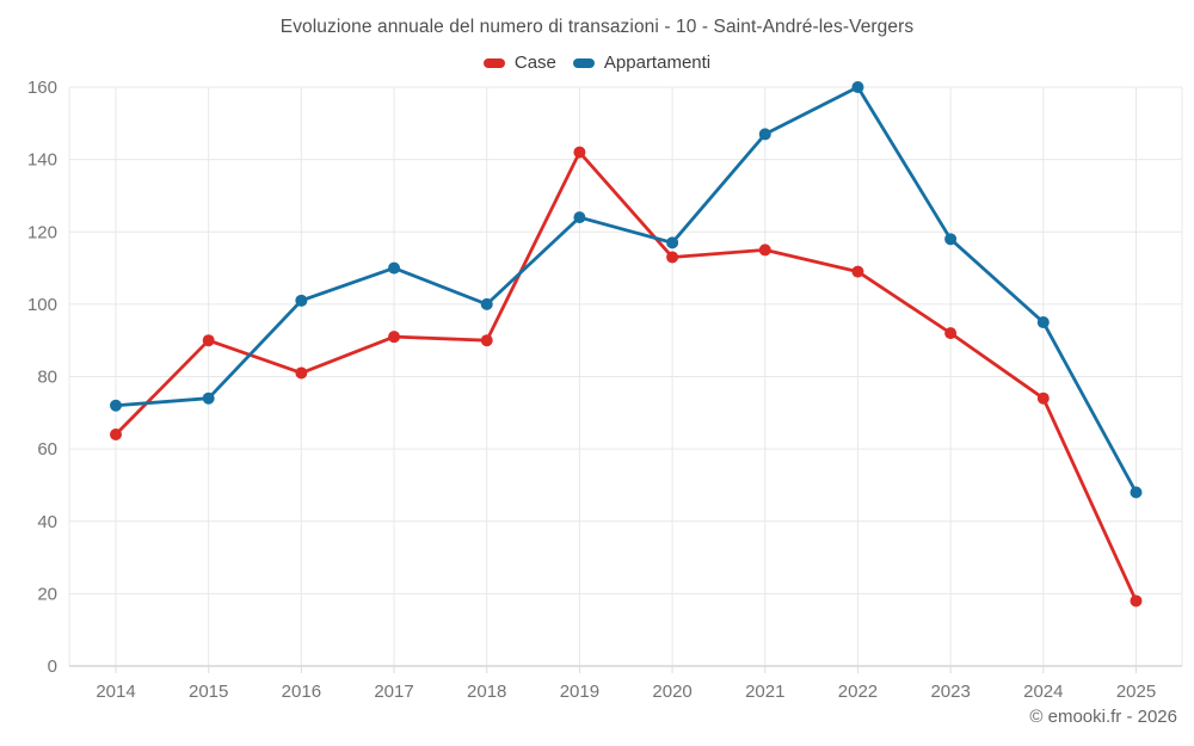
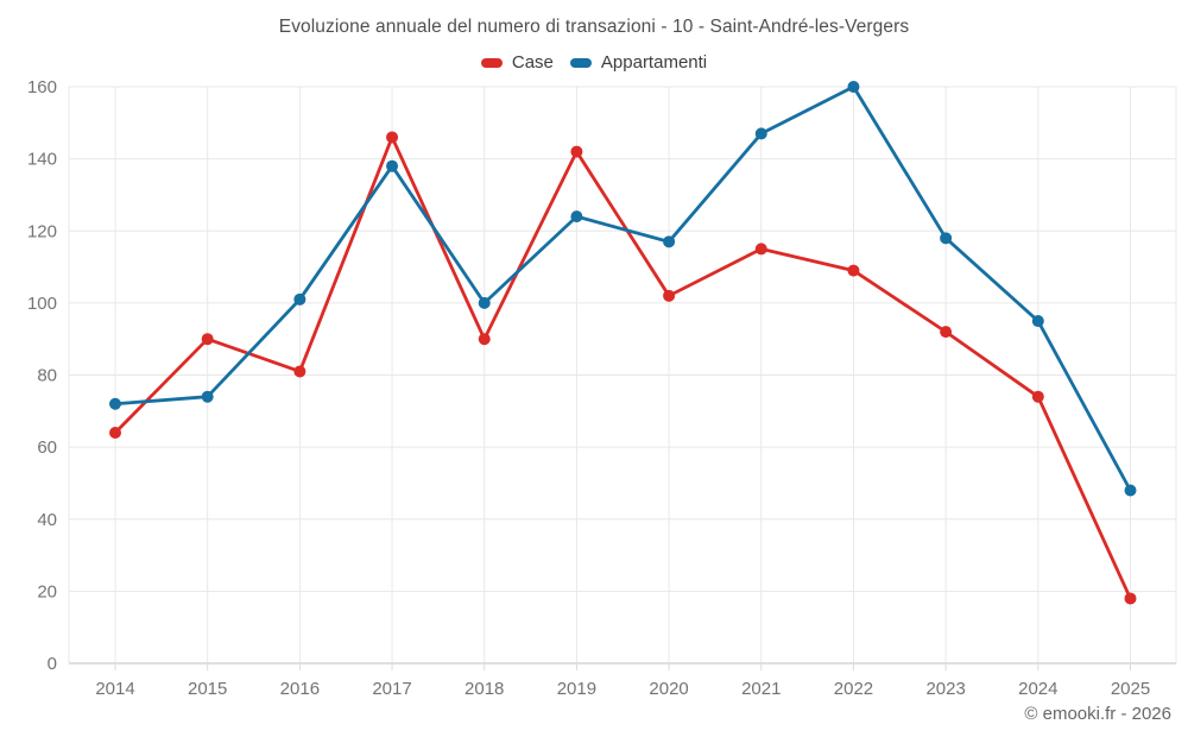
Case/2017: 91 -> 146
Appartamenti/2017: 110 -> 138
Case/2020: 113 -> 102
